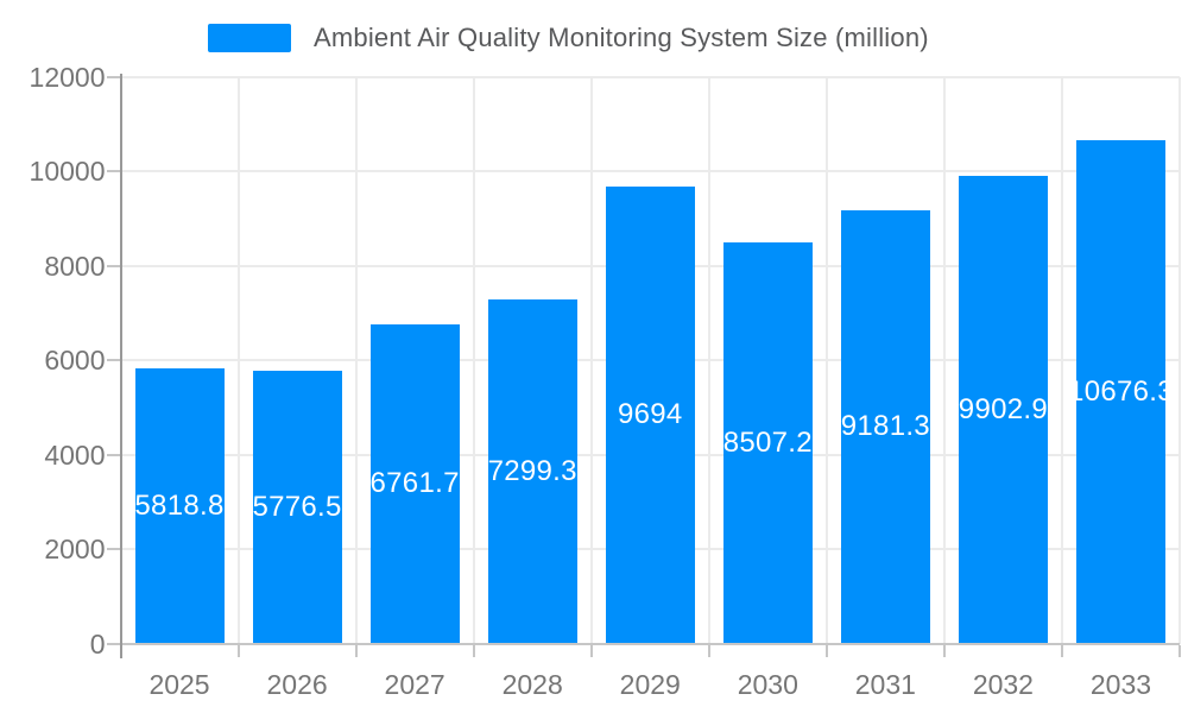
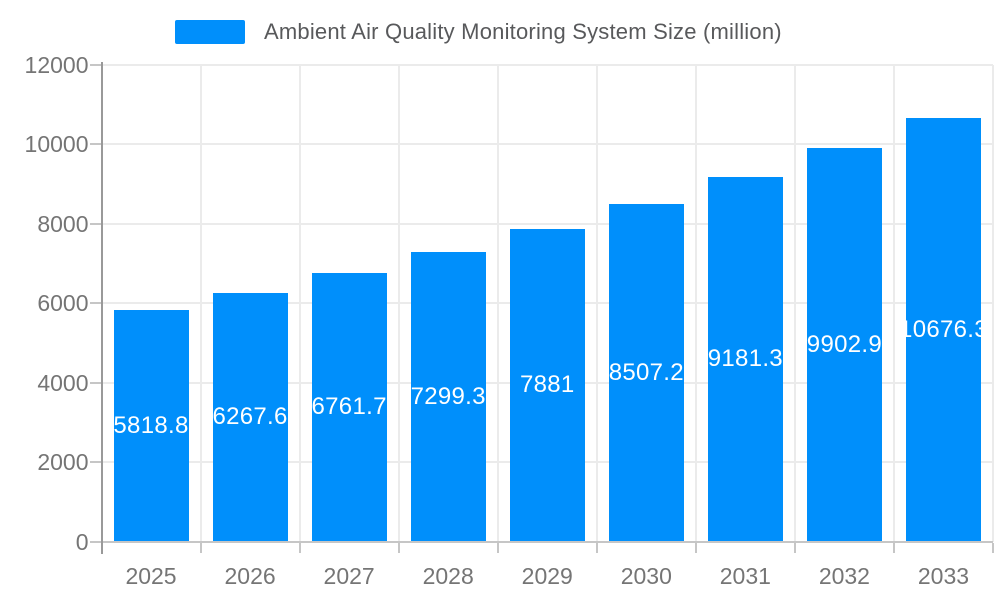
2026: 5776.5 -> 6267.6
2029: 9694 -> 7881
